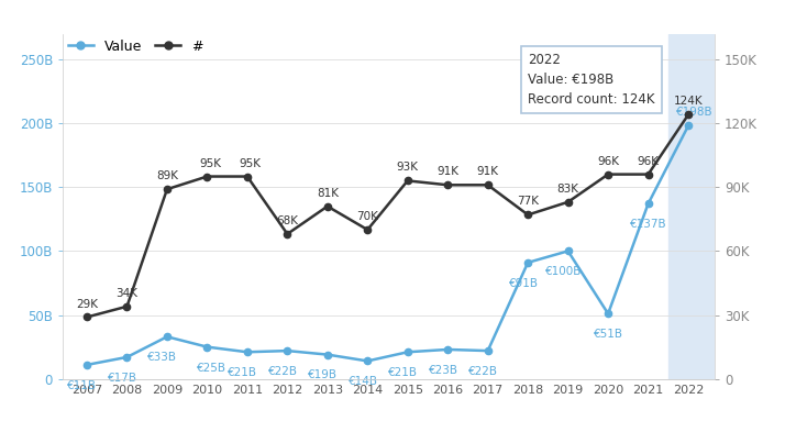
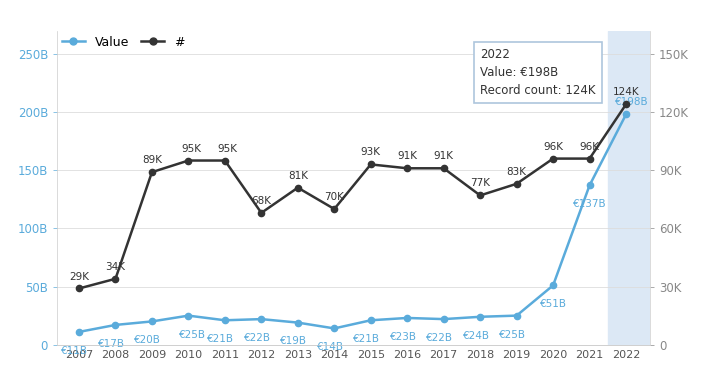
Value/2009: €33B -> €20B
Value/2018: €91B -> €24B
Value/2019: €100B -> €25B
